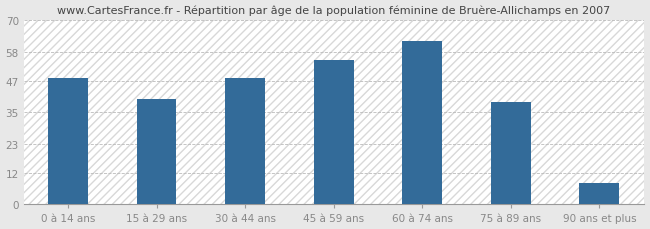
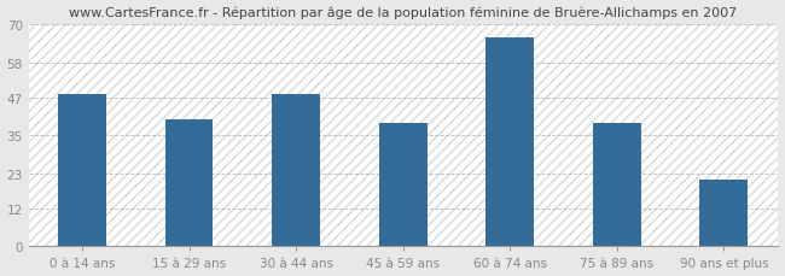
45 à 59 ans: 55 -> 39
60 à 74 ans: 62 -> 66
90 ans et plus: 8 -> 21
